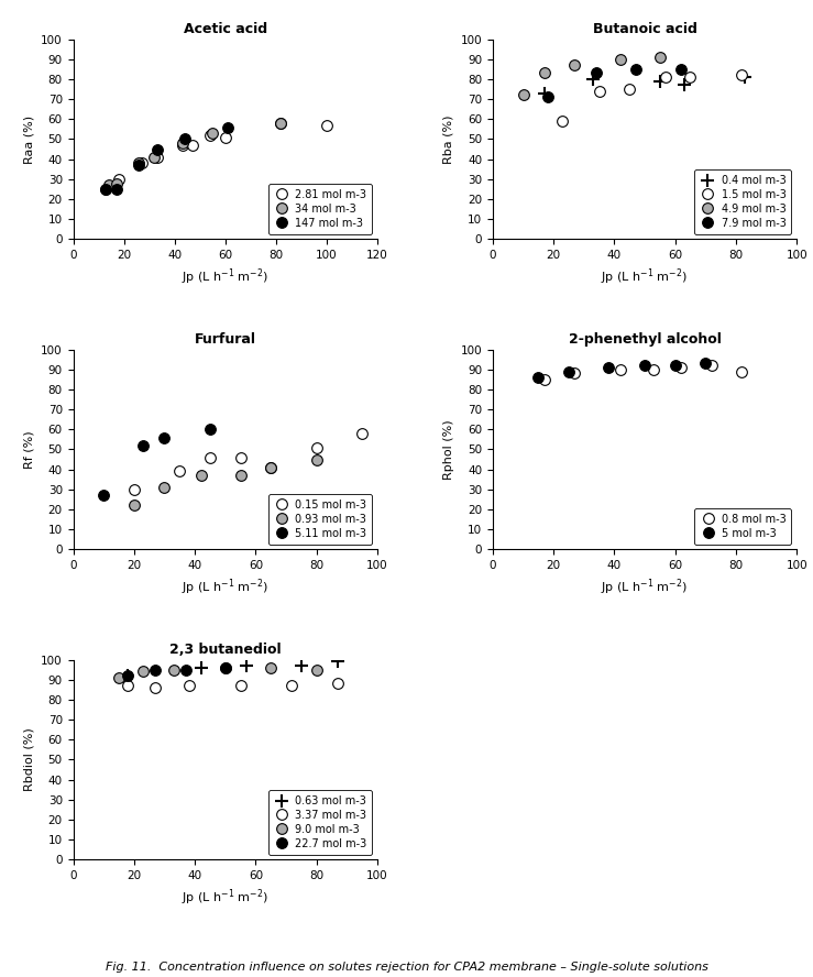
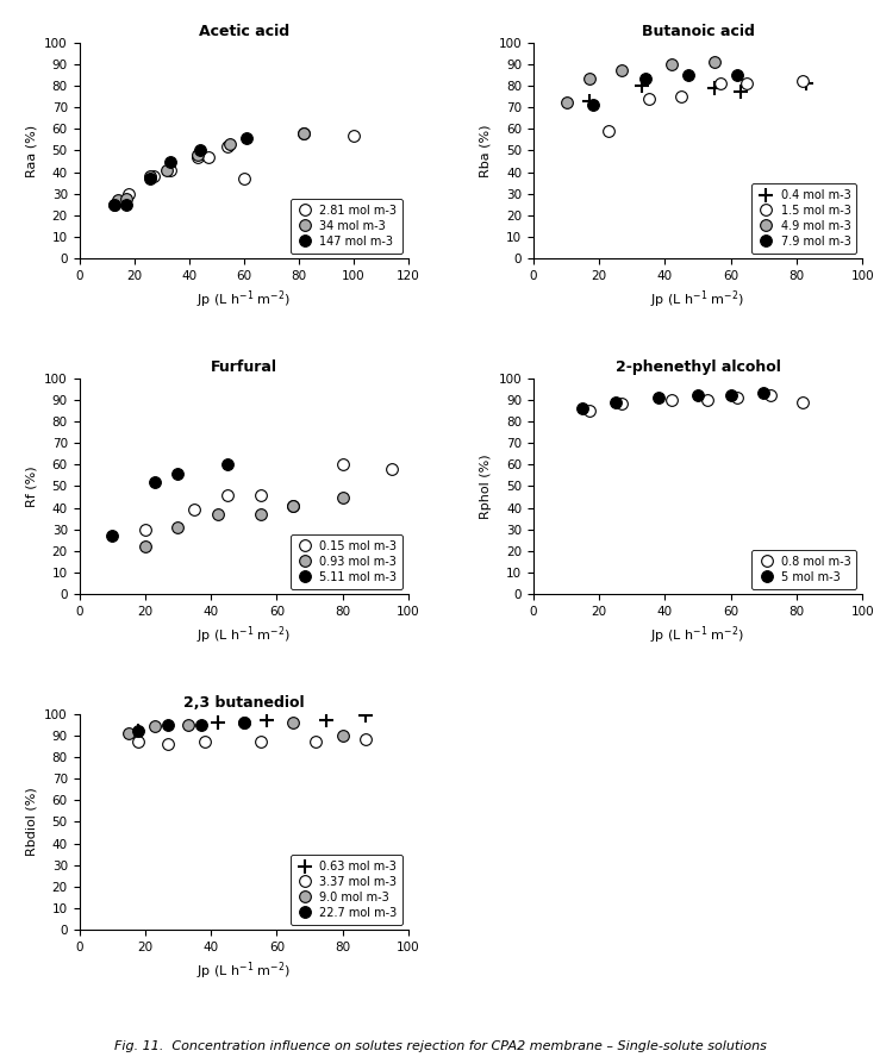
Acetic acid/2.81 mol m-3/60: 51 -> 37
Furfural/0.15 mol m-3/80: 51 -> 60
2,3 butanediol/9.0 mol m-3/80: 95 -> 90
